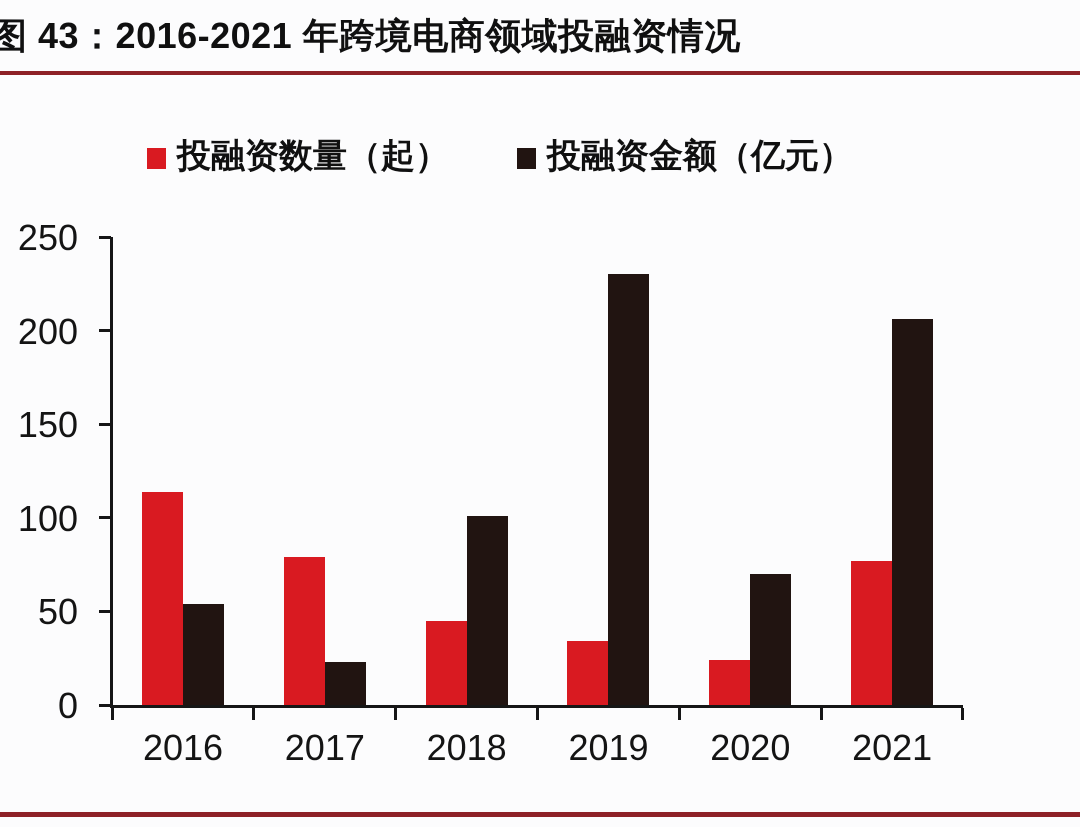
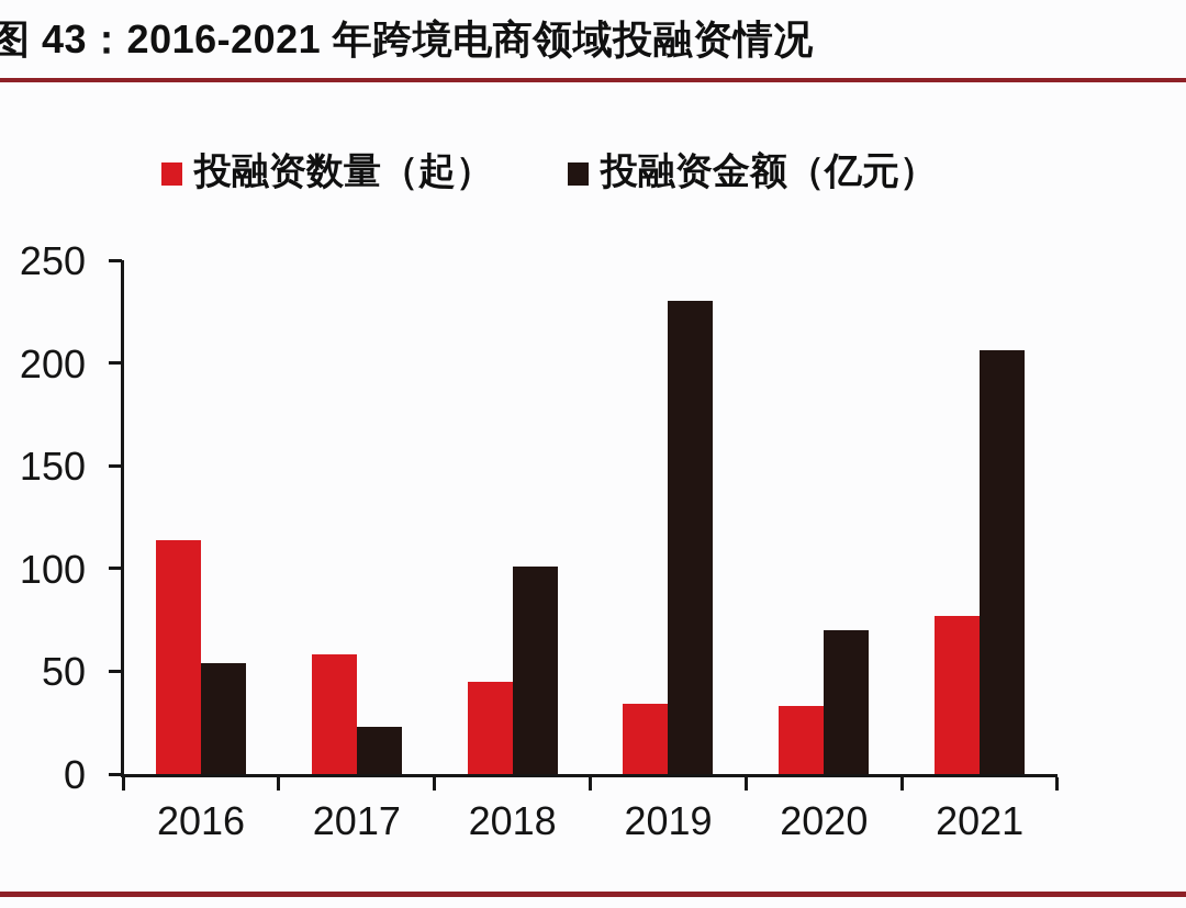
投融资数量（起）/2017: 79 -> 58
投融资数量（起）/2020: 24 -> 33
